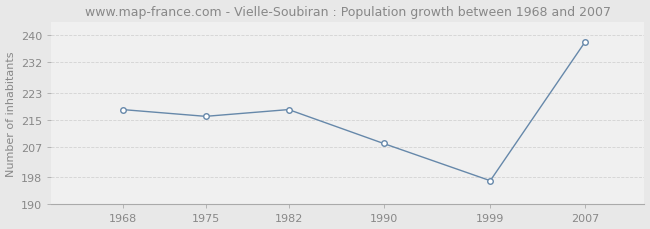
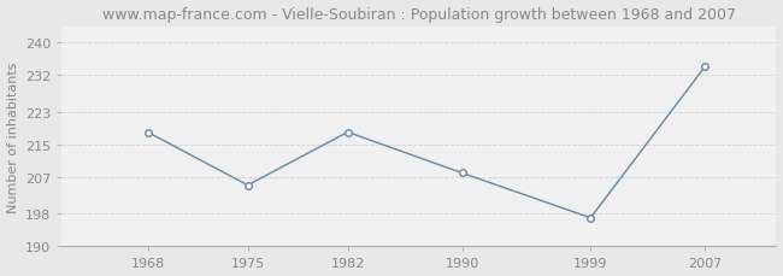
1975: 216 -> 205
2007: 238 -> 234
